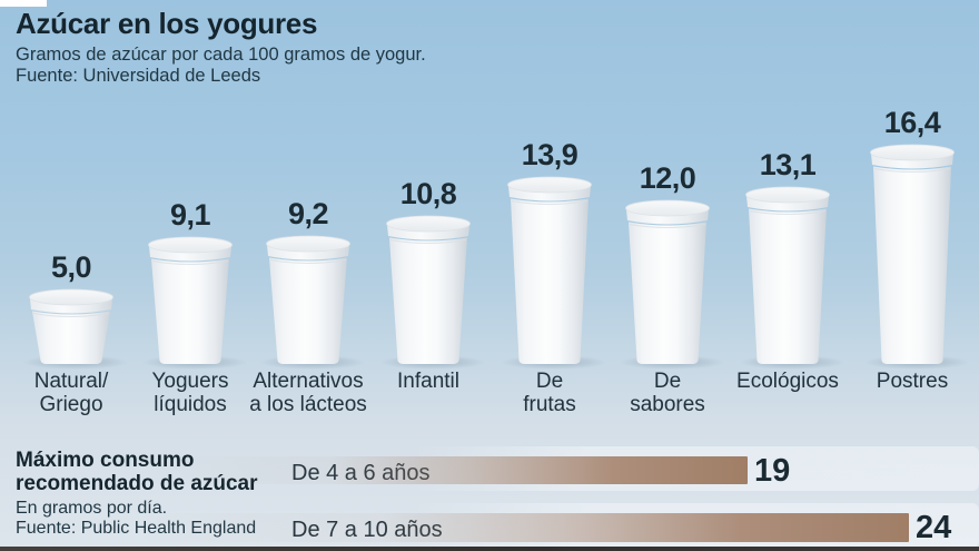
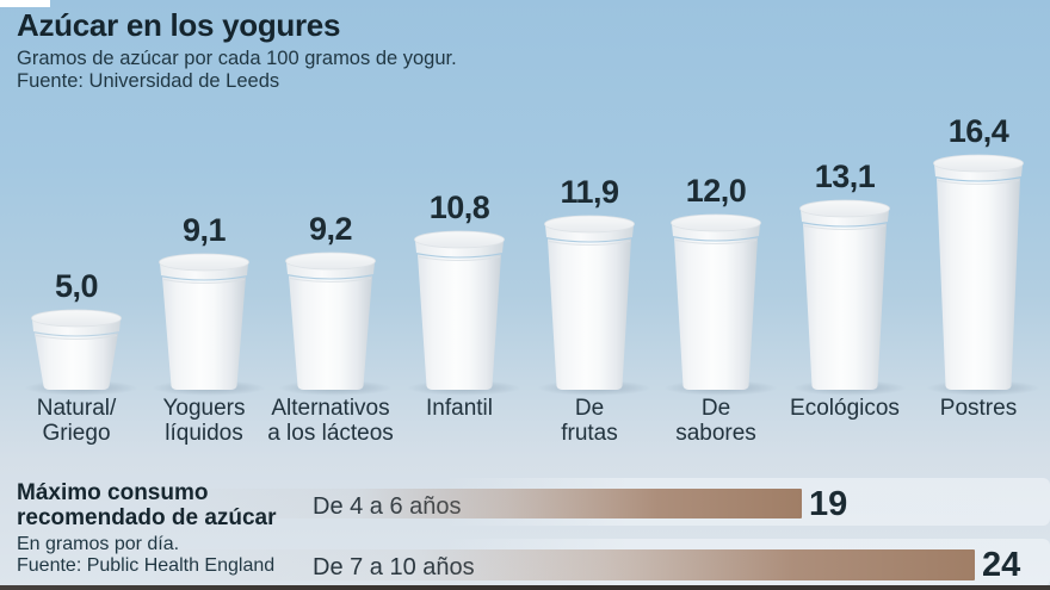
Azúcar en los yogures/De frutas: 13,9 -> 11,9
